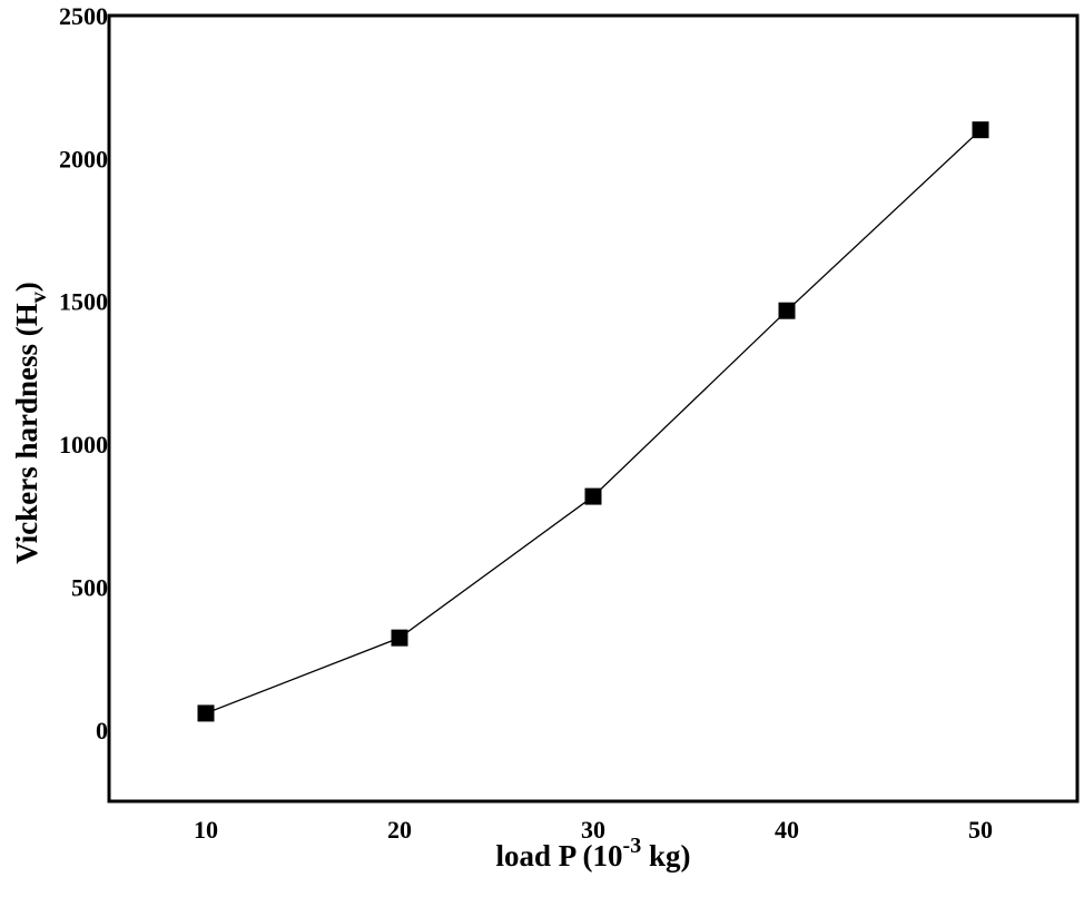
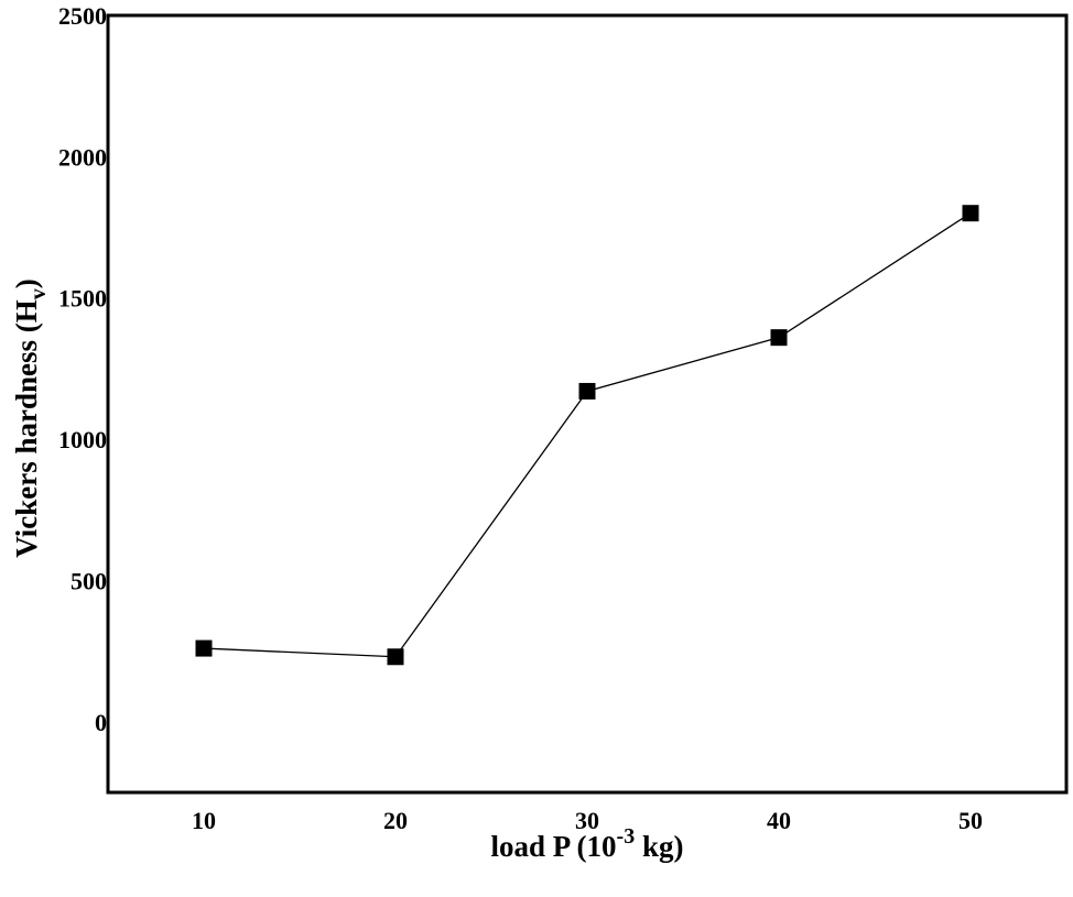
10: 60 -> 260
20: 320 -> 230
30: 820 -> 1170
40: 1470 -> 1360
50: 2100 -> 1800
